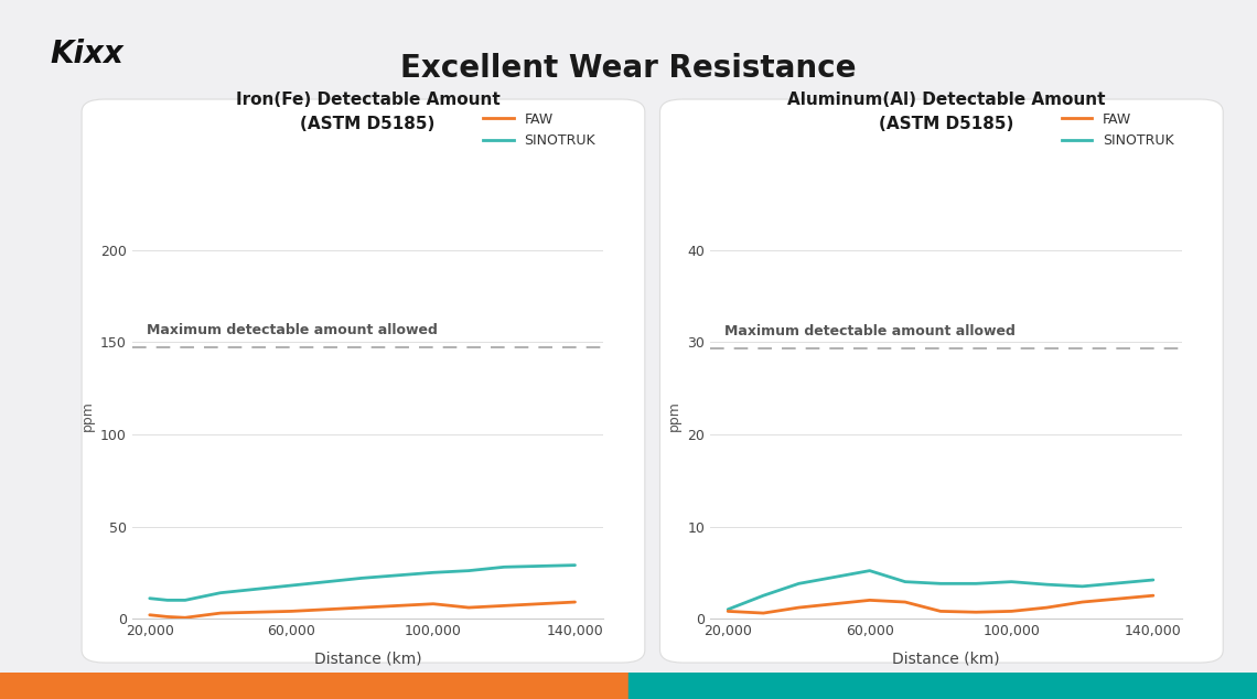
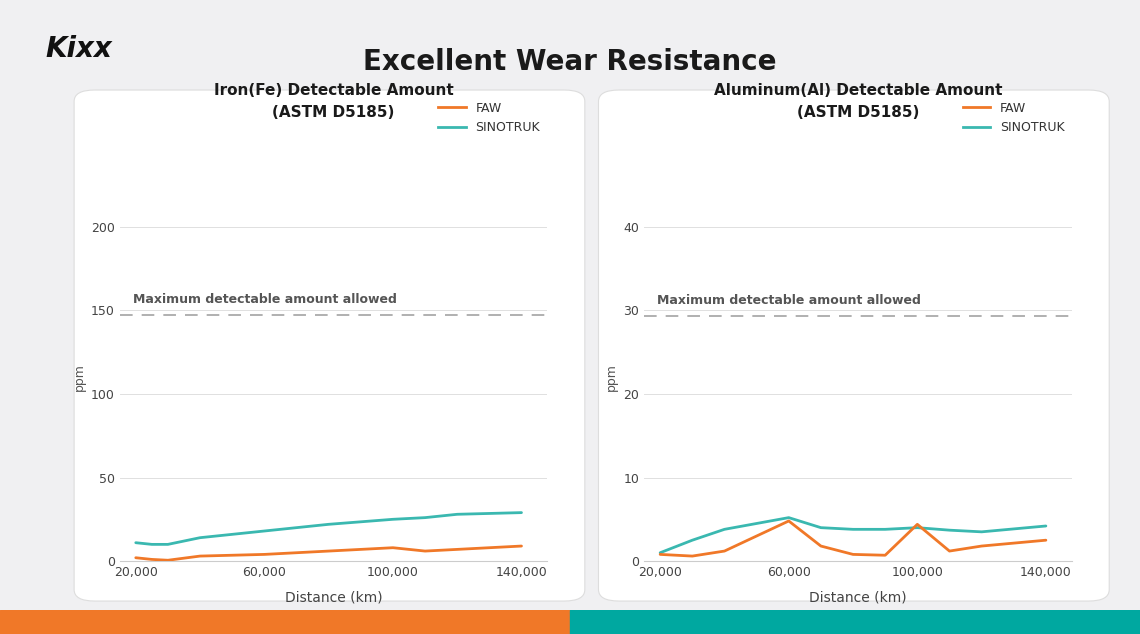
Aluminum(Al) Detectable Amount (ASTM D5185)/FAW/60,000: 2.0 -> 4.8
Aluminum(Al) Detectable Amount (ASTM D5185)/FAW/100,000: 0.8 -> 4.4
